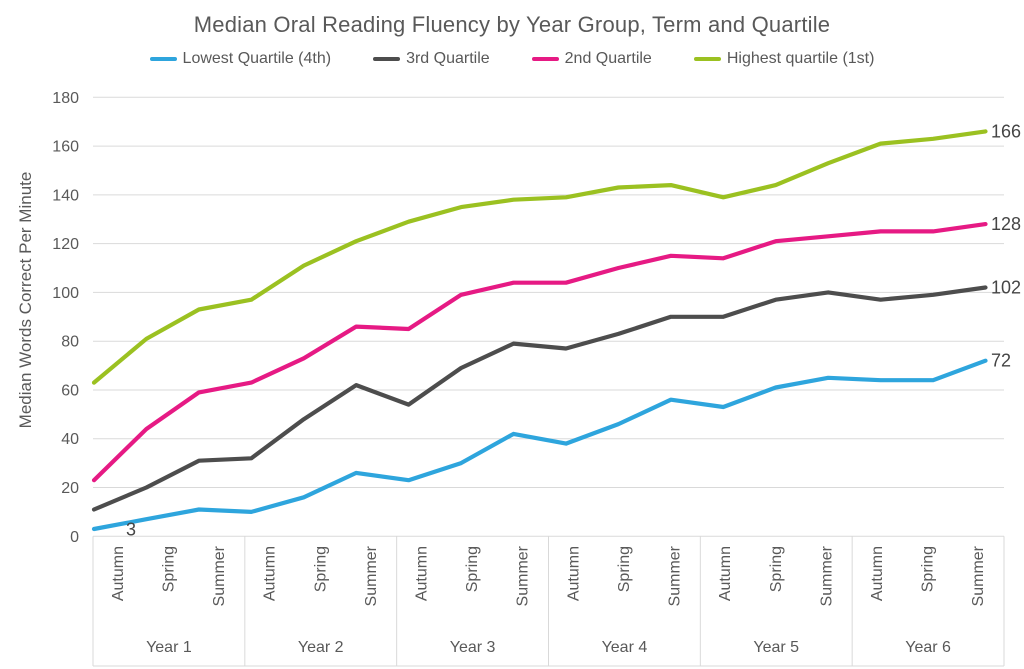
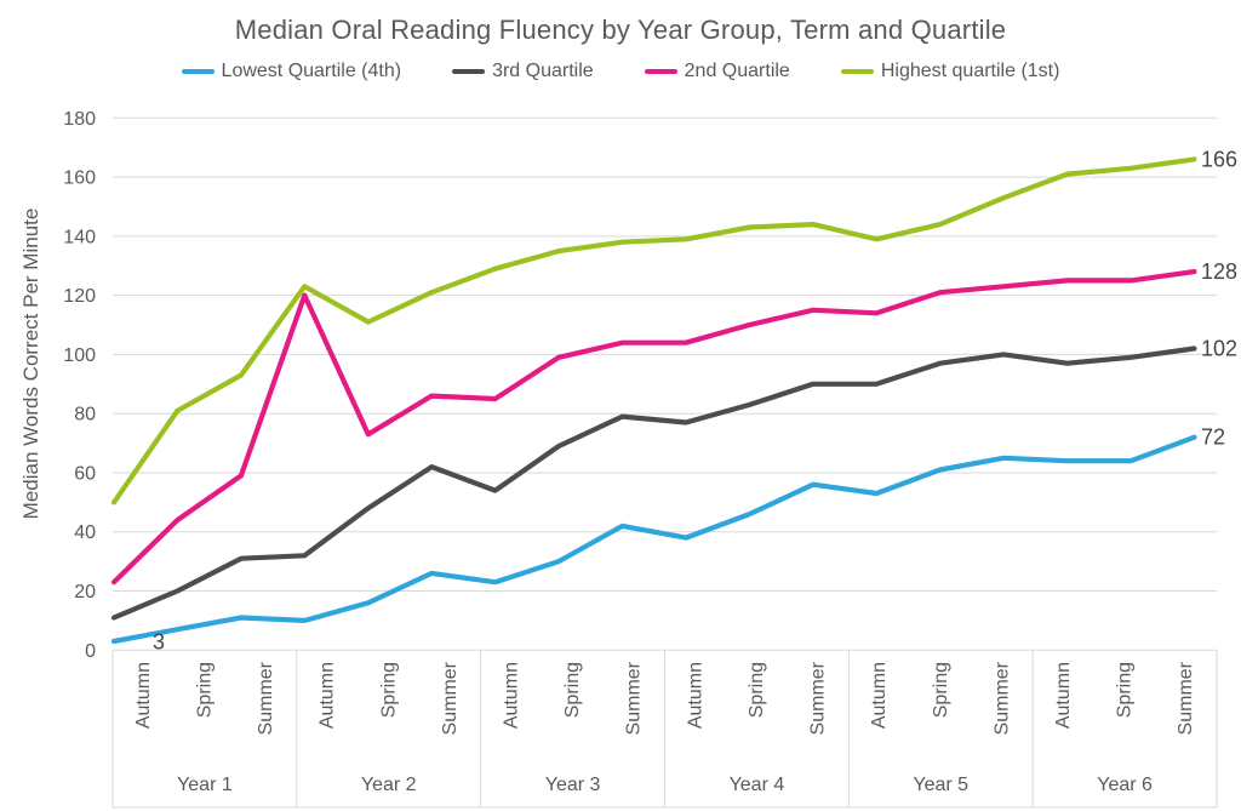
Highest quartile (1st)/Year 1 Autumn: 63 -> 50
2nd Quartile/Year 2 Autumn: 63 -> 120
Highest quartile (1st)/Year 2 Autumn: 97 -> 123
